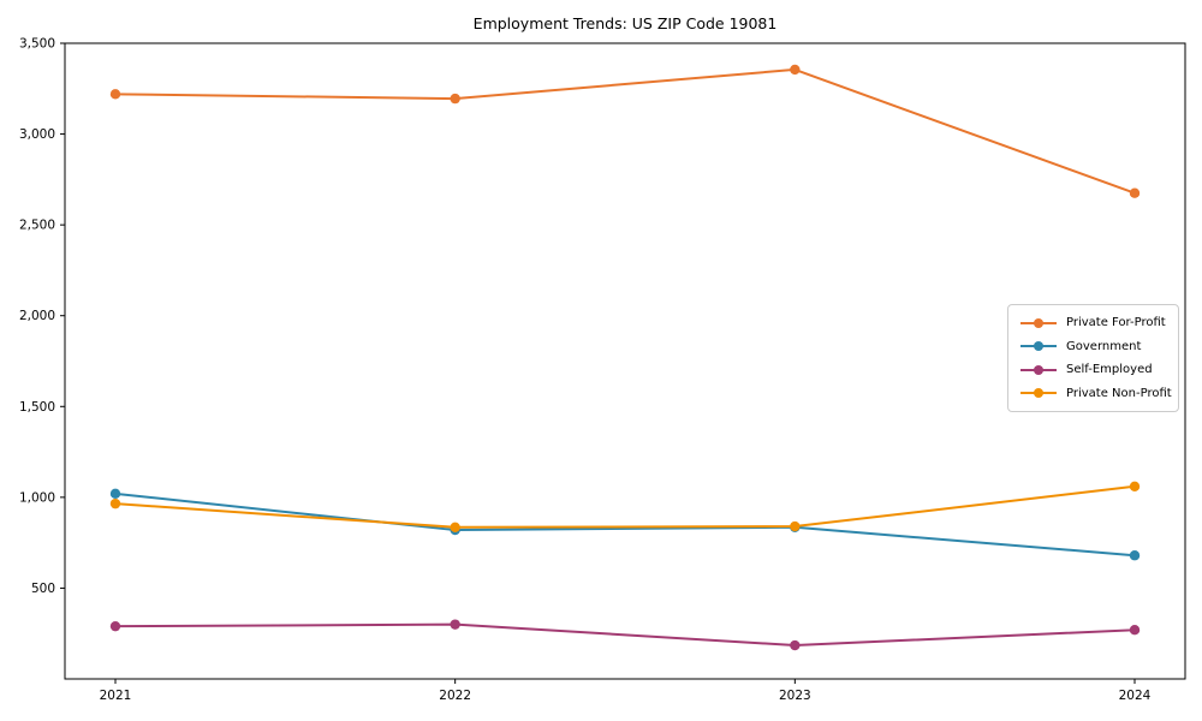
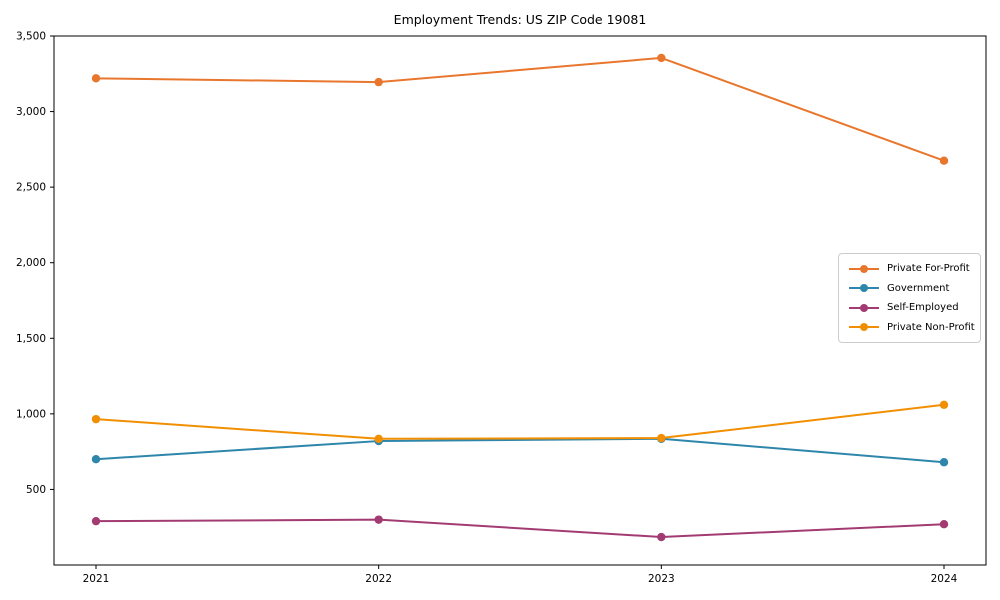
Government/2021: 1020 -> 700
